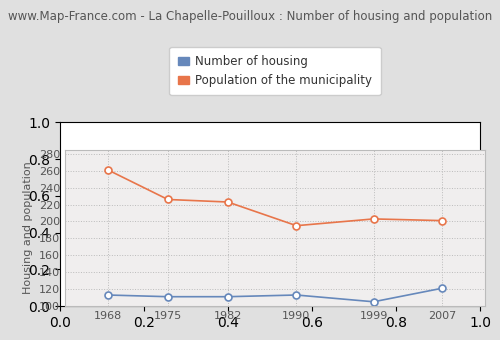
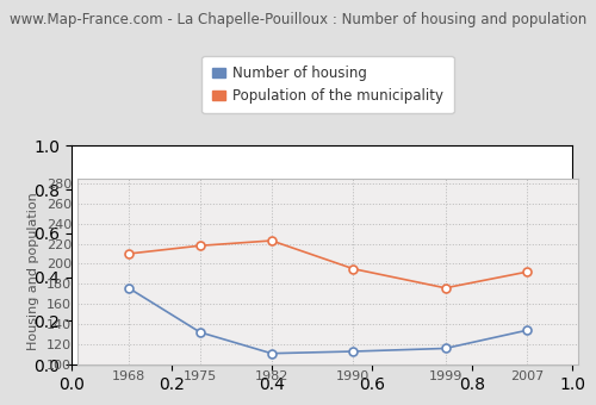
Number of housing/1968: 113 -> 176
Population of the municipality/1968: 261 -> 210
Number of housing/1975: 111 -> 132
Population of the municipality/1975: 226 -> 218
Number of housing/1999: 105 -> 116
Population of the municipality/1999: 203 -> 176
Number of housing/2007: 121 -> 134
Population of the municipality/2007: 201 -> 192
